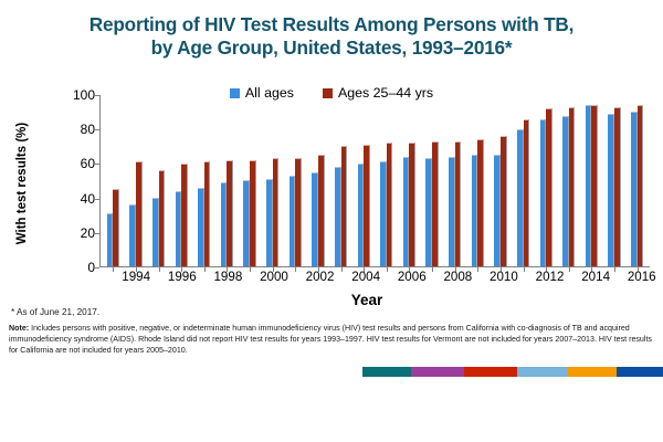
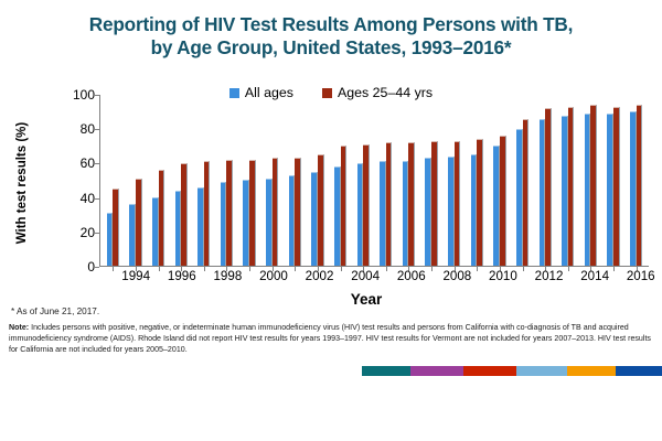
Ages 25–44 yrs/1994: 61 -> 51
All ages/2006: 64 -> 61
All ages/2010: 65 -> 70
All ages/2014: 94 -> 89
